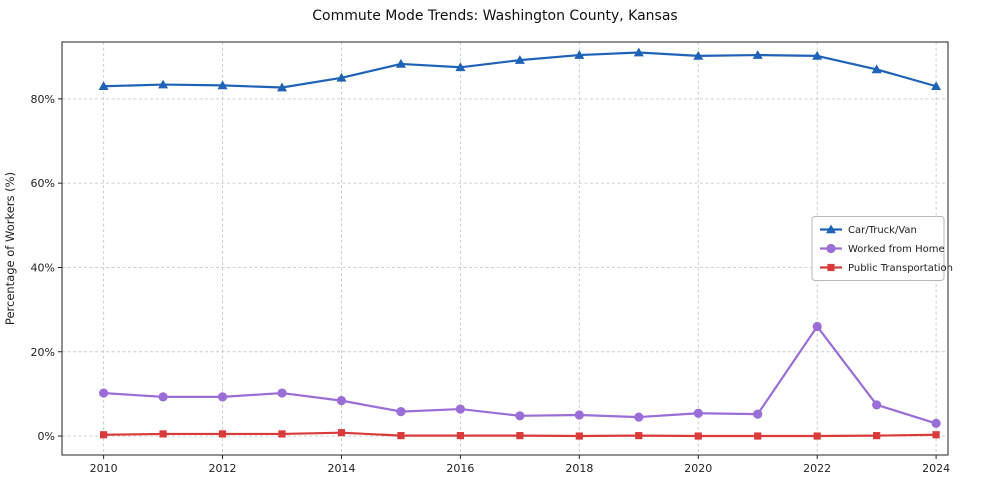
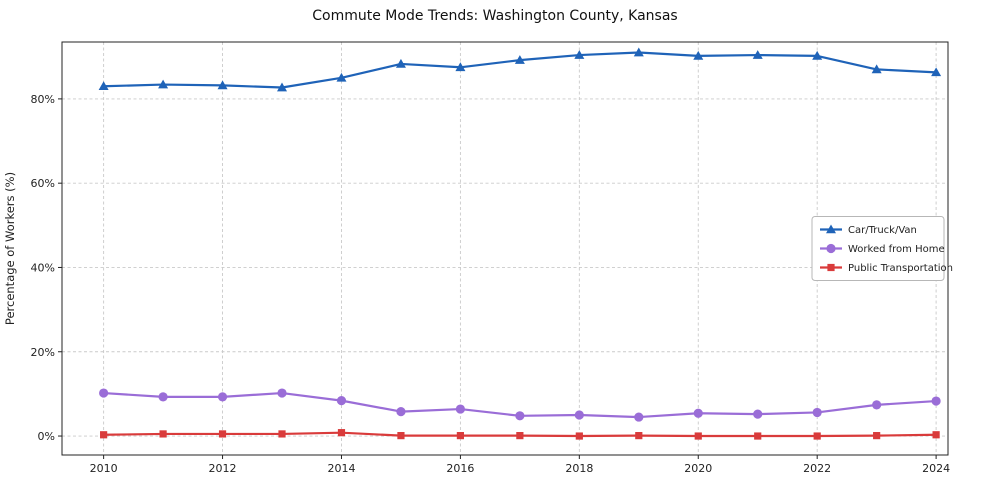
Worked from Home/2022: 26% -> 6%
Car/Truck/Van/2024: 83% -> 86%
Worked from Home/2024: 3% -> 8%
